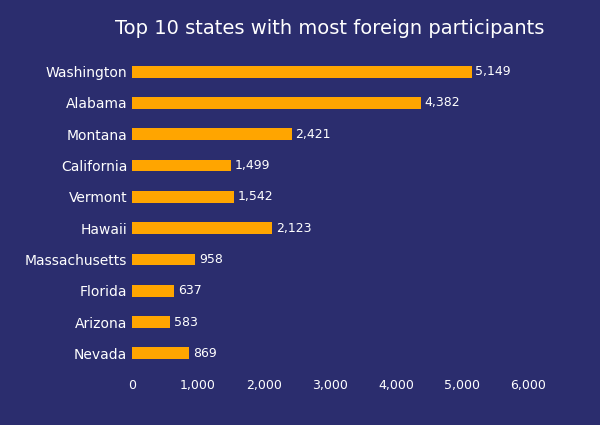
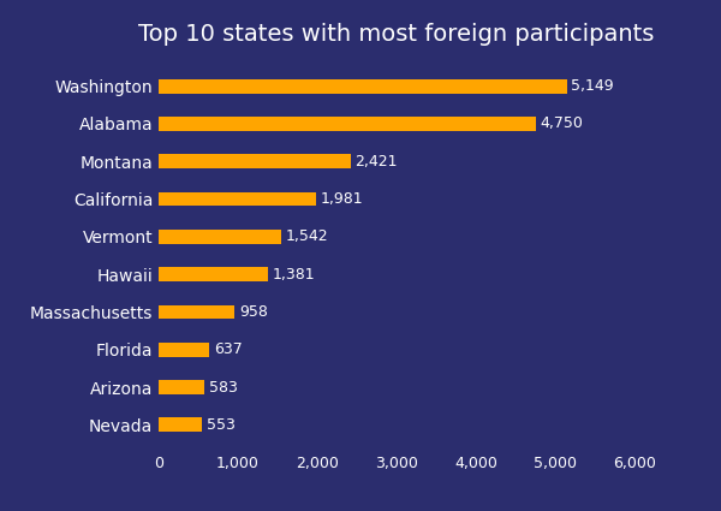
Alabama: 4,382 -> 4,750
California: 1,499 -> 1,981
Hawaii: 2,123 -> 1,381
Nevada: 869 -> 553
